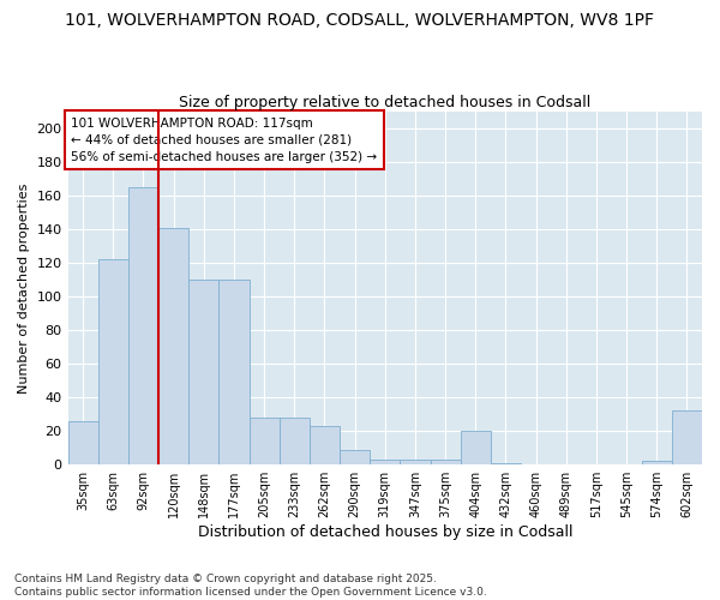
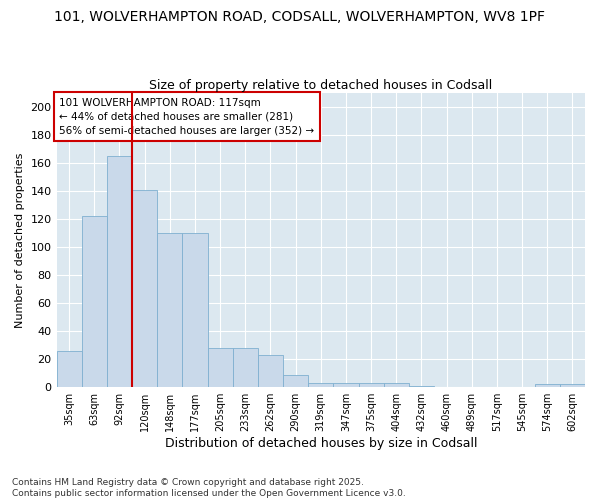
404sqm: 20 -> 3
602sqm: 32 -> 2
